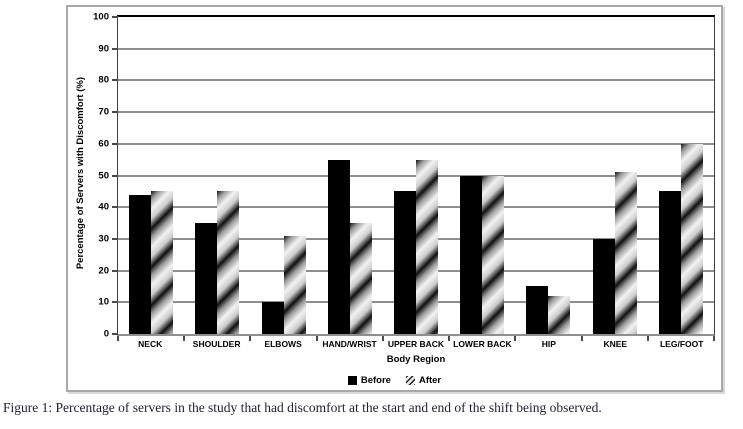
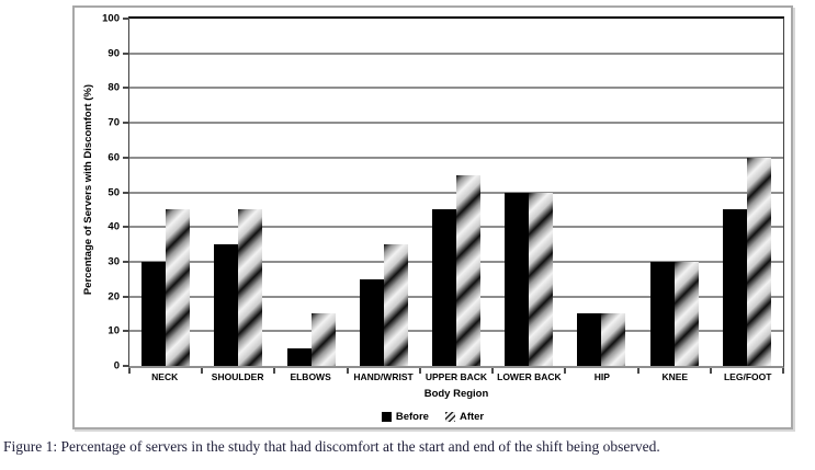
Before/NECK: 44 -> 30
Before/ELBOWS: 10 -> 5
After/ELBOWS: 31 -> 15
Before/HAND/WRIST: 55 -> 25
After/HIP: 12 -> 15
After/KNEE: 51 -> 30
